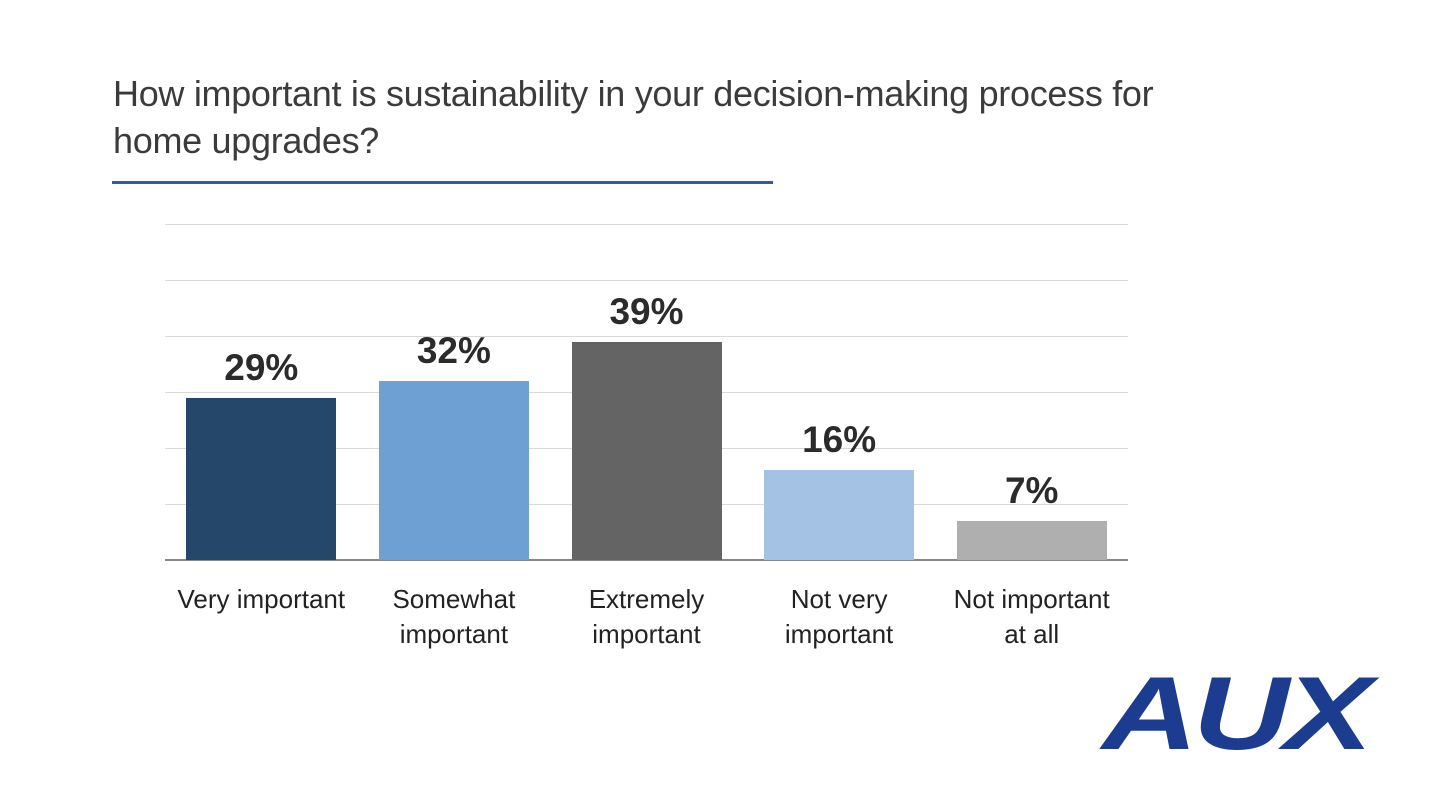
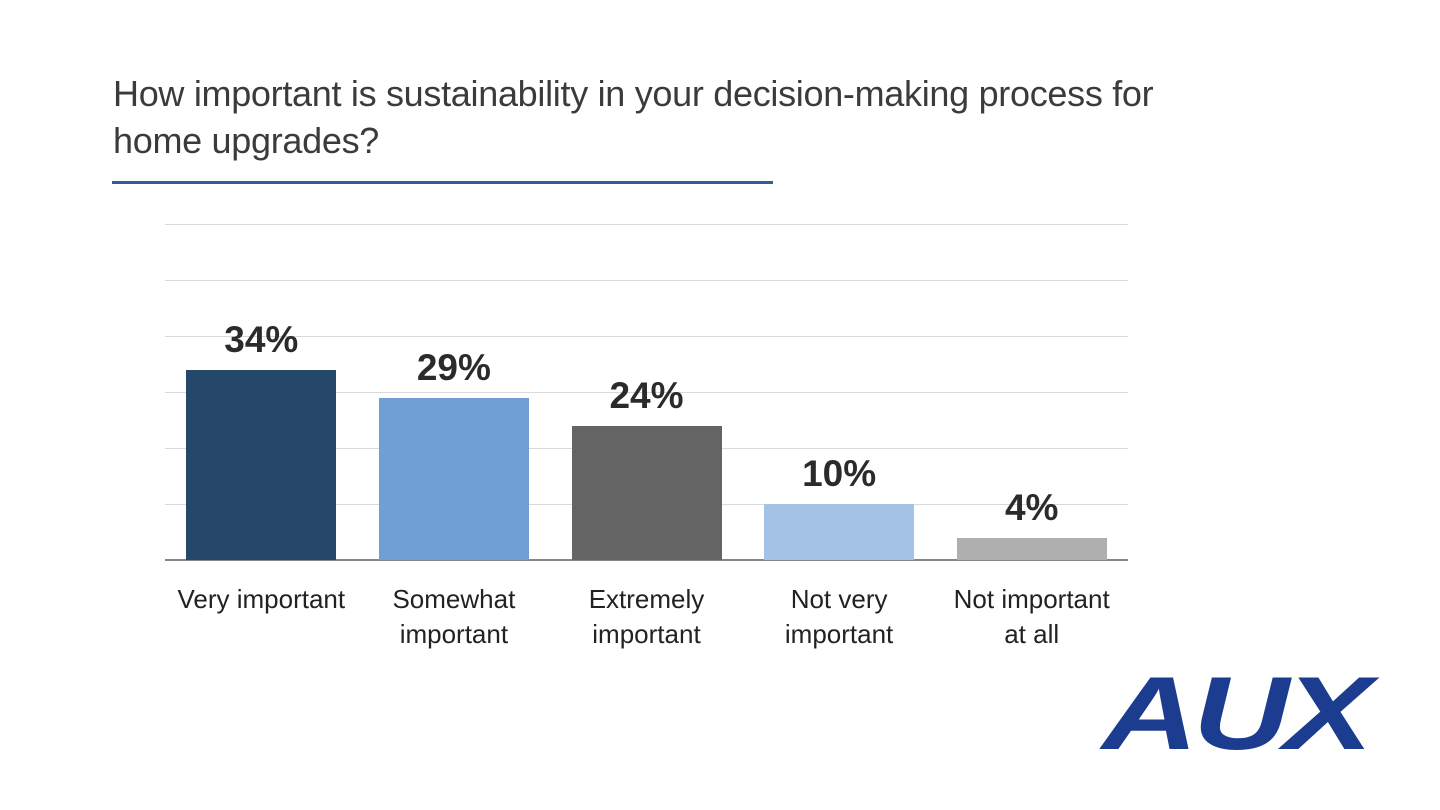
Very important: 29% -> 34%
Somewhat important: 32% -> 29%
Extremely important: 39% -> 24%
Not very important: 16% -> 10%
Not important at all: 7% -> 4%
